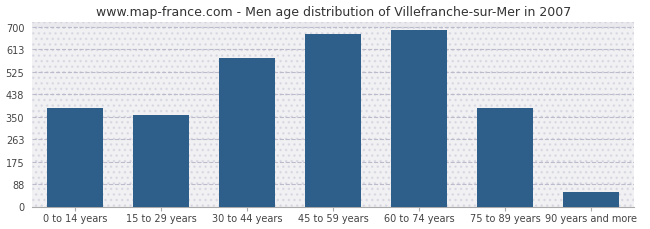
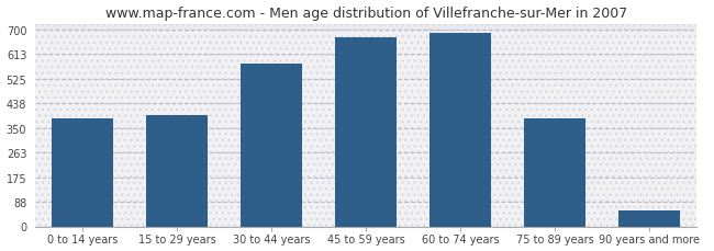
15 to 29 years: 355 -> 395
